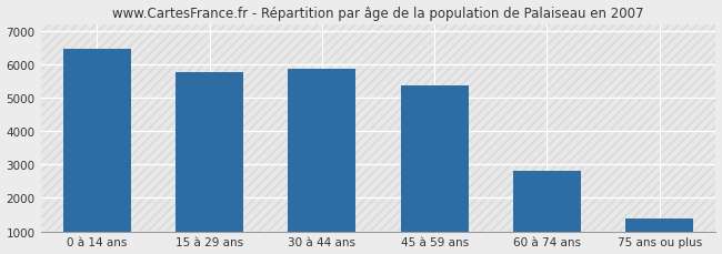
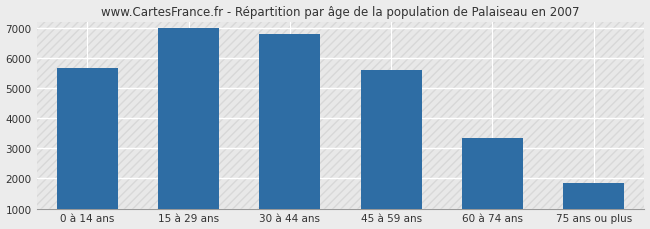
0 à 14 ans: 6450 -> 5650
15 à 29 ans: 5750 -> 7000
30 à 44 ans: 5850 -> 6800
45 à 59 ans: 5350 -> 5600
60 à 74 ans: 2800 -> 3350
75 ans ou plus: 1400 -> 1850
